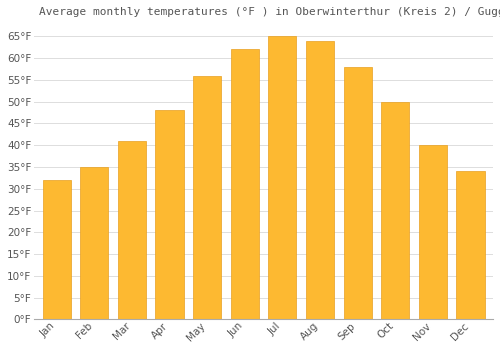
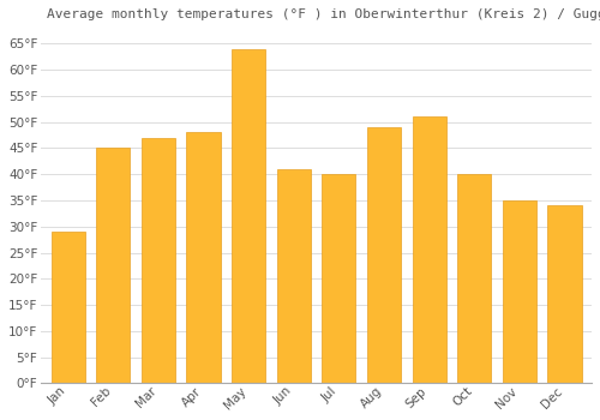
Jan: 32°F -> 29°F
Feb: 35°F -> 45°F
Mar: 41°F -> 47°F
May: 56°F -> 64°F
Jun: 62°F -> 41°F
Jul: 65°F -> 40°F
Aug: 64°F -> 49°F
Sep: 58°F -> 51°F
Oct: 50°F -> 40°F
Nov: 40°F -> 35°F
